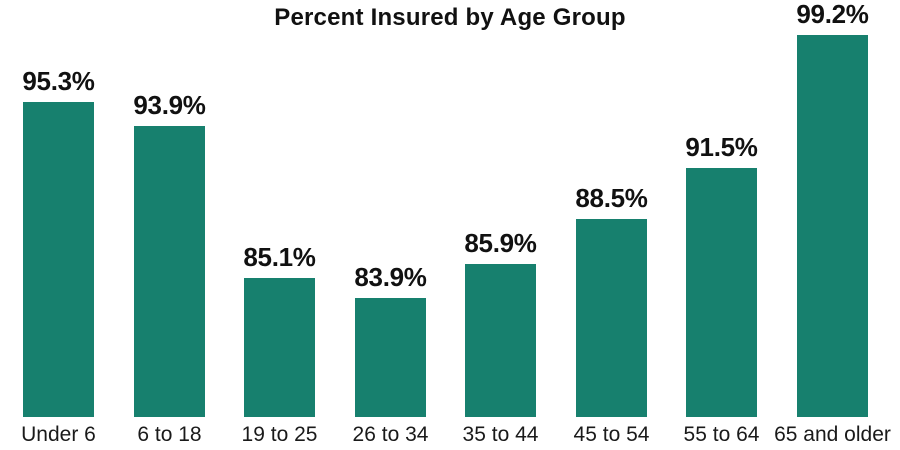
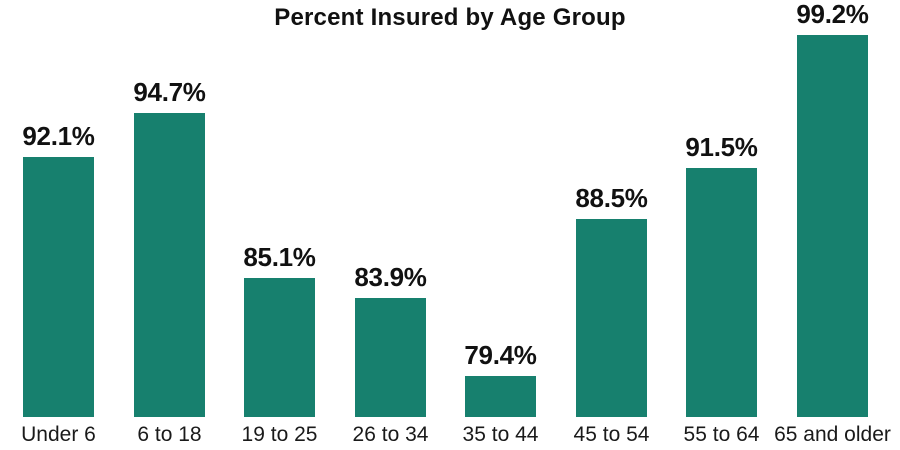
Under 6: 95.3% -> 92.1%
6 to 18: 93.9% -> 94.7%
35 to 44: 85.9% -> 79.4%
